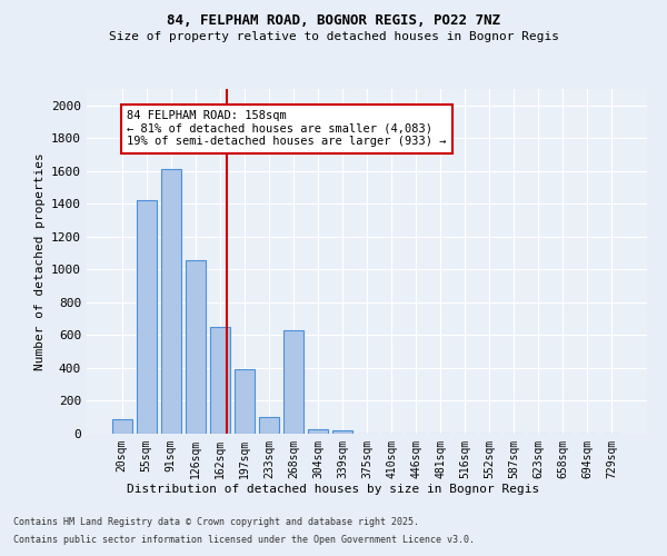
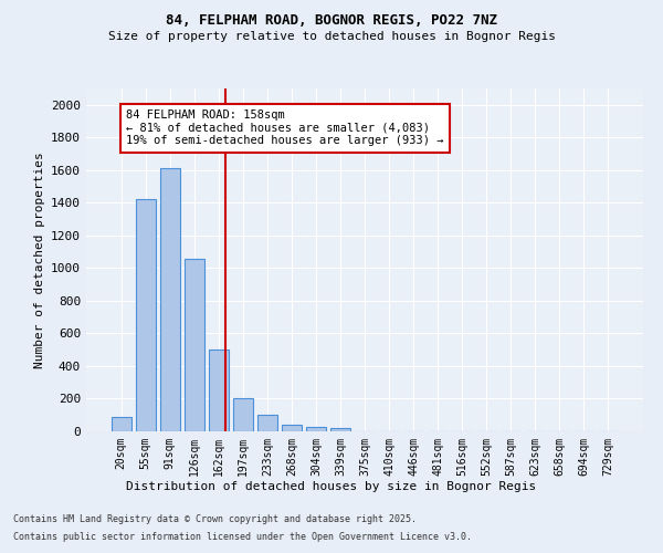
162sqm: 650 -> 500
197sqm: 390 -> 200
268sqm: 630 -> 40
